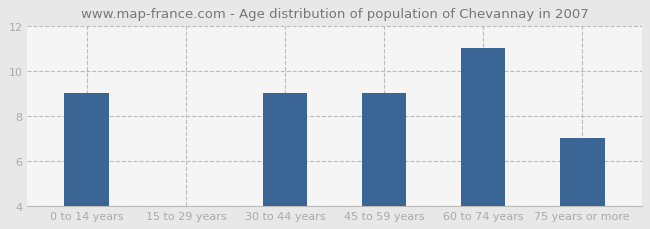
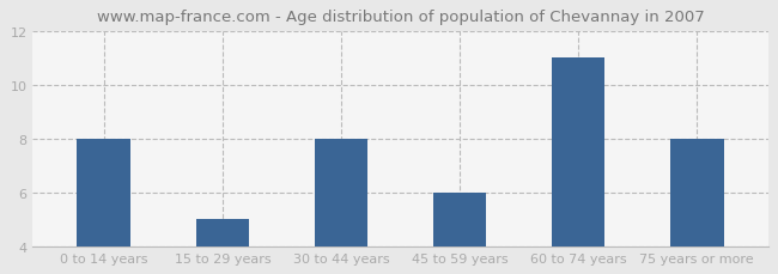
0 to 14 years: 9 -> 8
15 to 29 years: 4 -> 5
30 to 44 years: 9 -> 8
45 to 59 years: 9 -> 6
75 years or more: 7 -> 8
